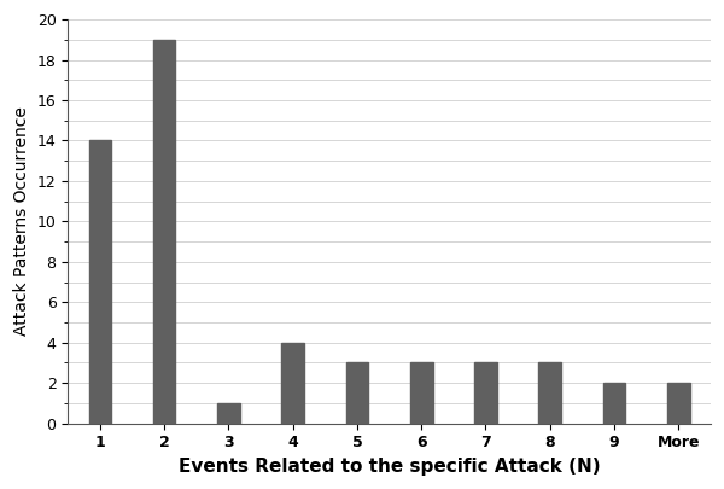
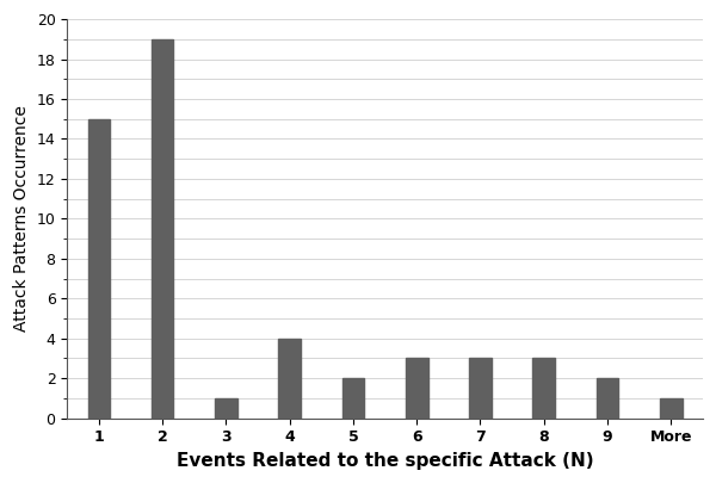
1: 14 -> 15
5: 3 -> 2
More: 2 -> 1
